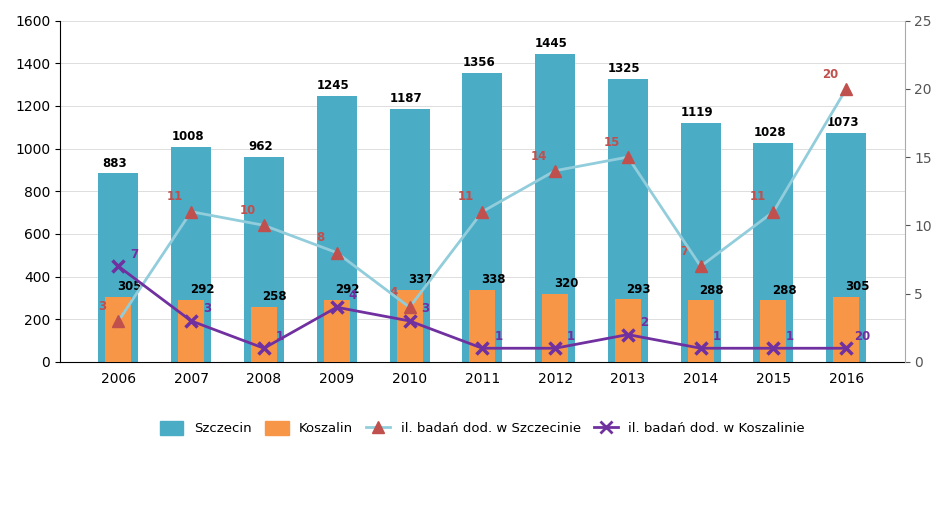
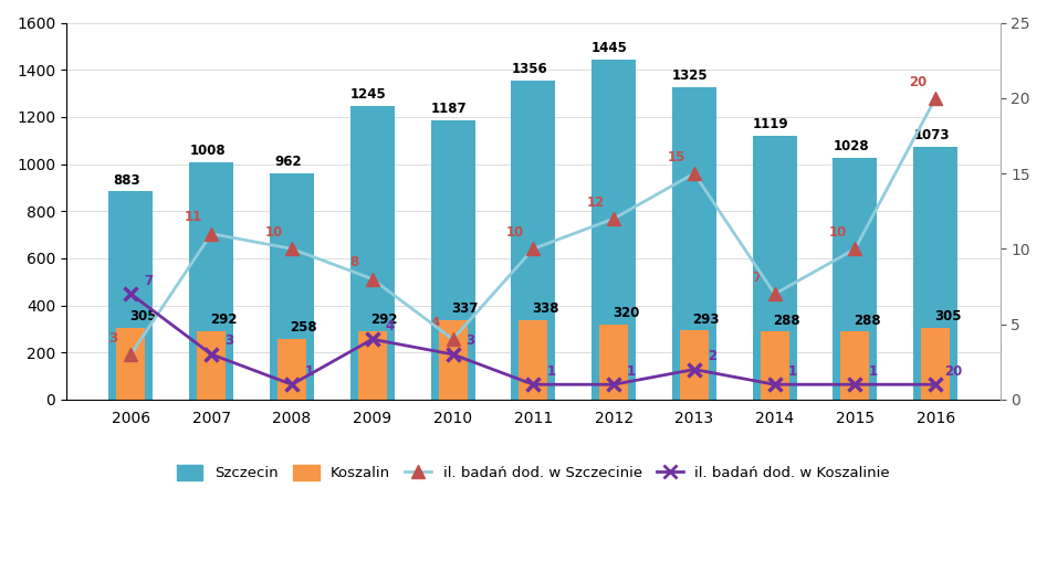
il. badań dod. w Szczecinie/2011: 11 -> 10
il. badań dod. w Szczecinie/2012: 14 -> 12
il. badań dod. w Szczecinie/2015: 11 -> 10
